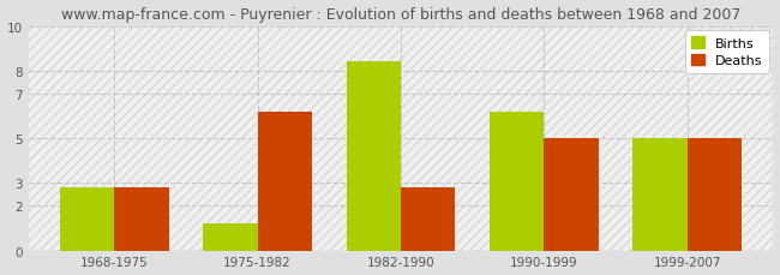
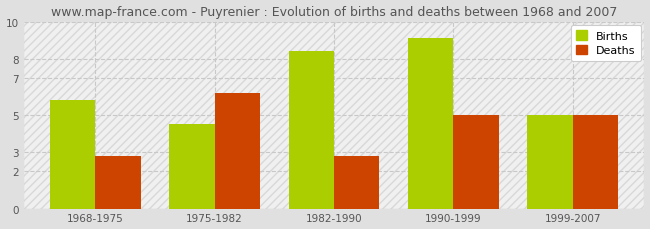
Births/1968-1975: 2.8 -> 5.8
Births/1975-1982: 1.2 -> 4.5
Births/1990-1999: 6.2 -> 9.1
